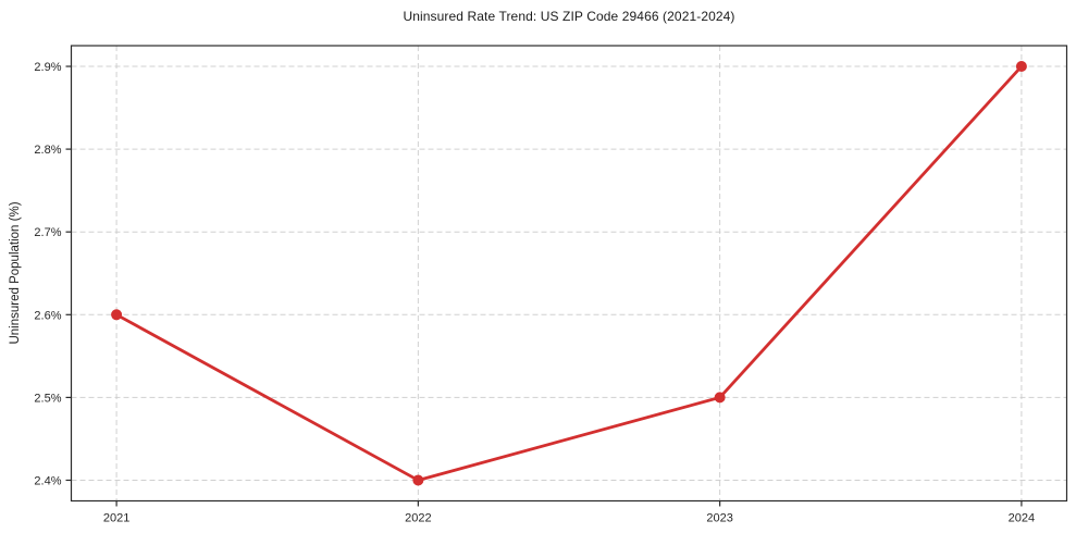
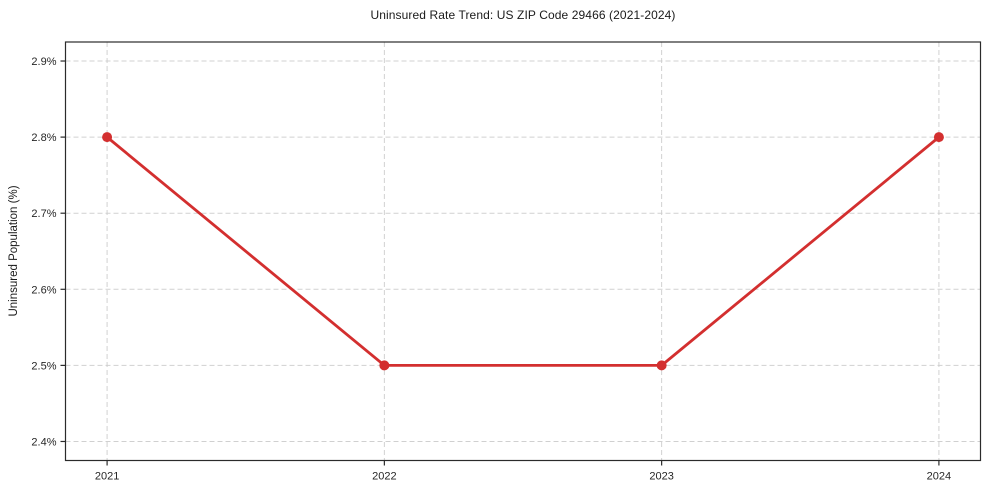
2021: 2.6% -> 2.8%
2022: 2.4% -> 2.5%
2024: 2.9% -> 2.8%
